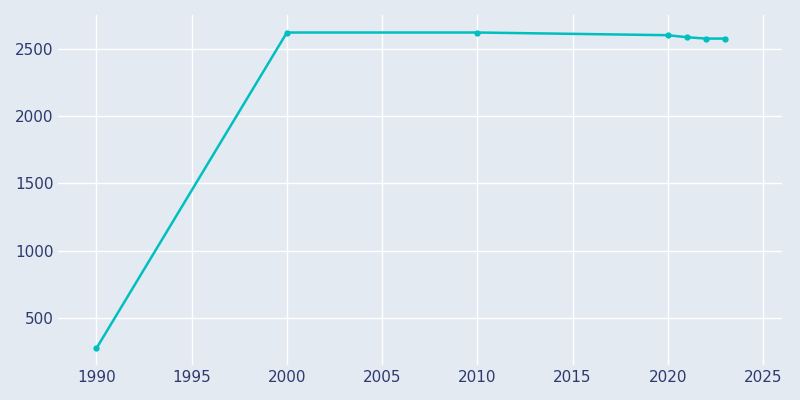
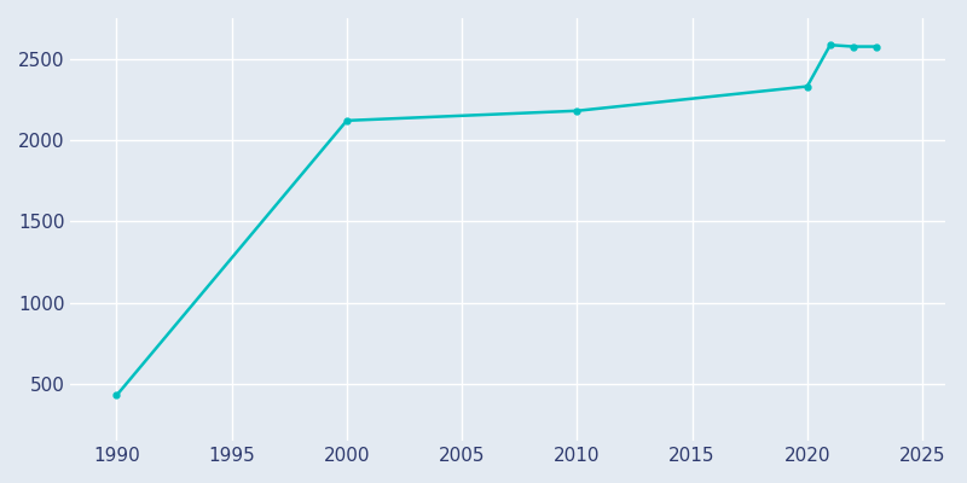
1990: 280 -> 430
2000: 2620 -> 2120
2010: 2620 -> 2180
2020: 2600 -> 2330
